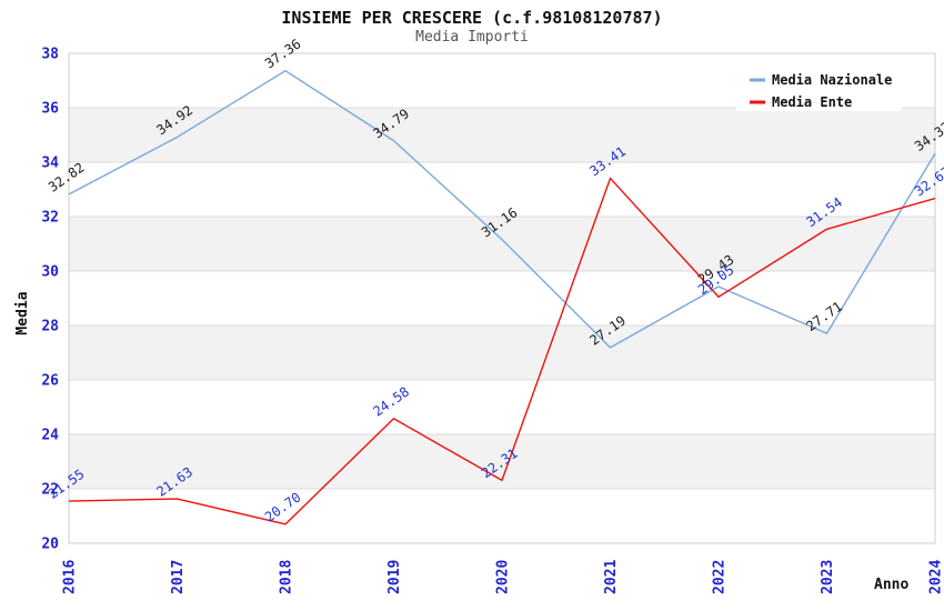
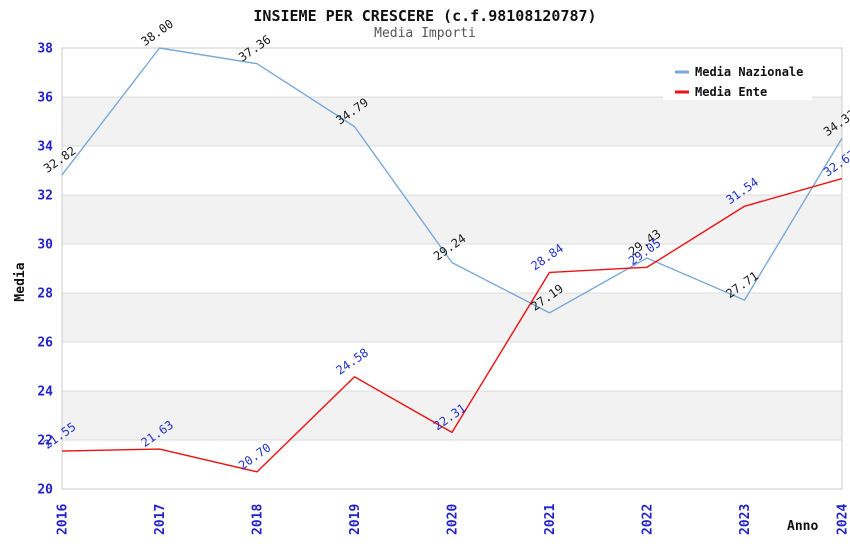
Media Nazionale/2017: 34.92 -> 38.00
Media Nazionale/2020: 31.16 -> 29.24
Media Ente/2021: 33.41 -> 28.84
